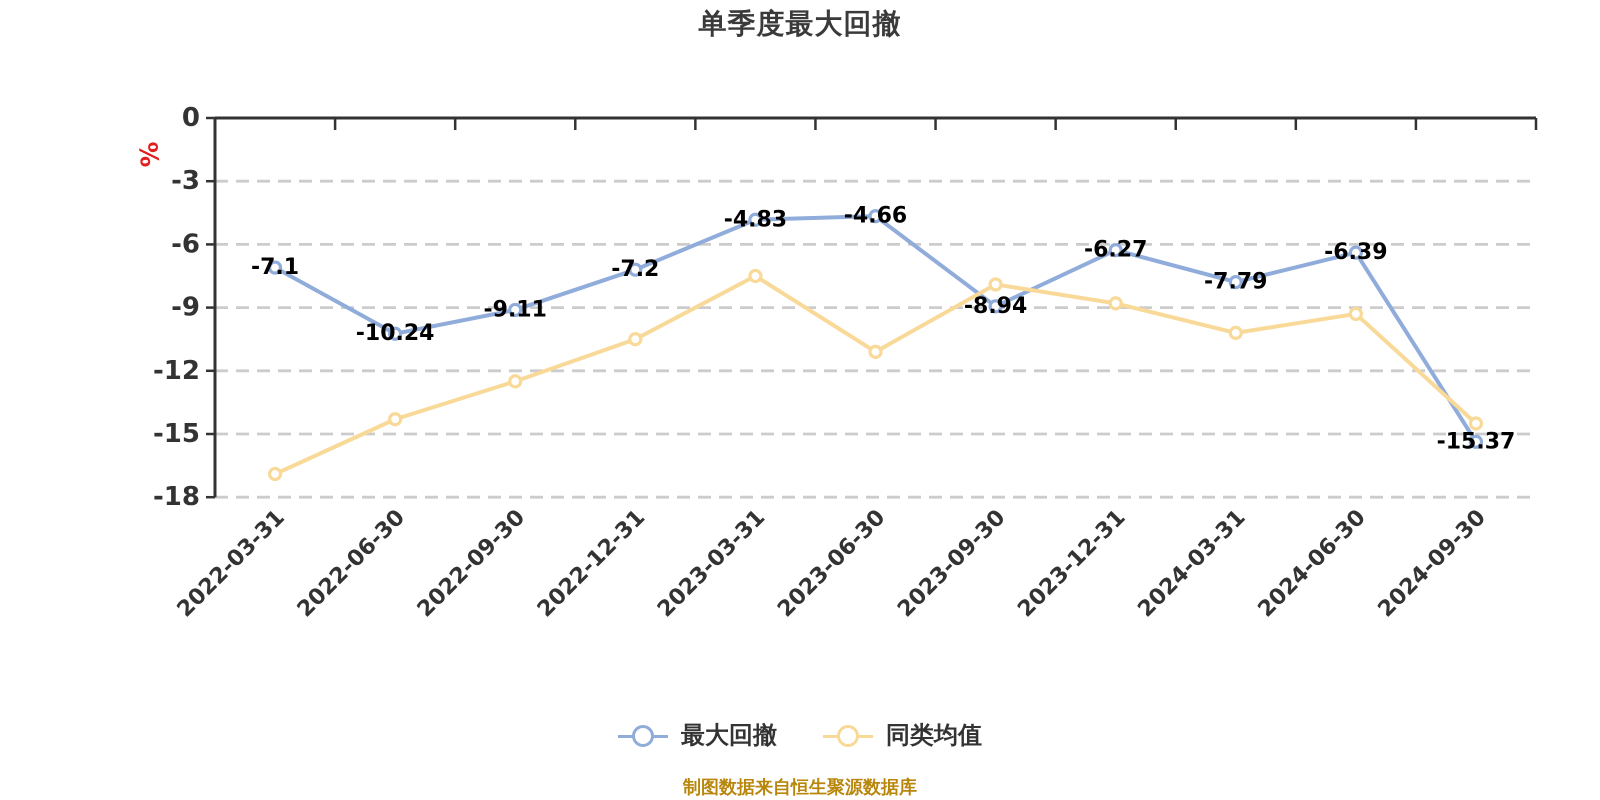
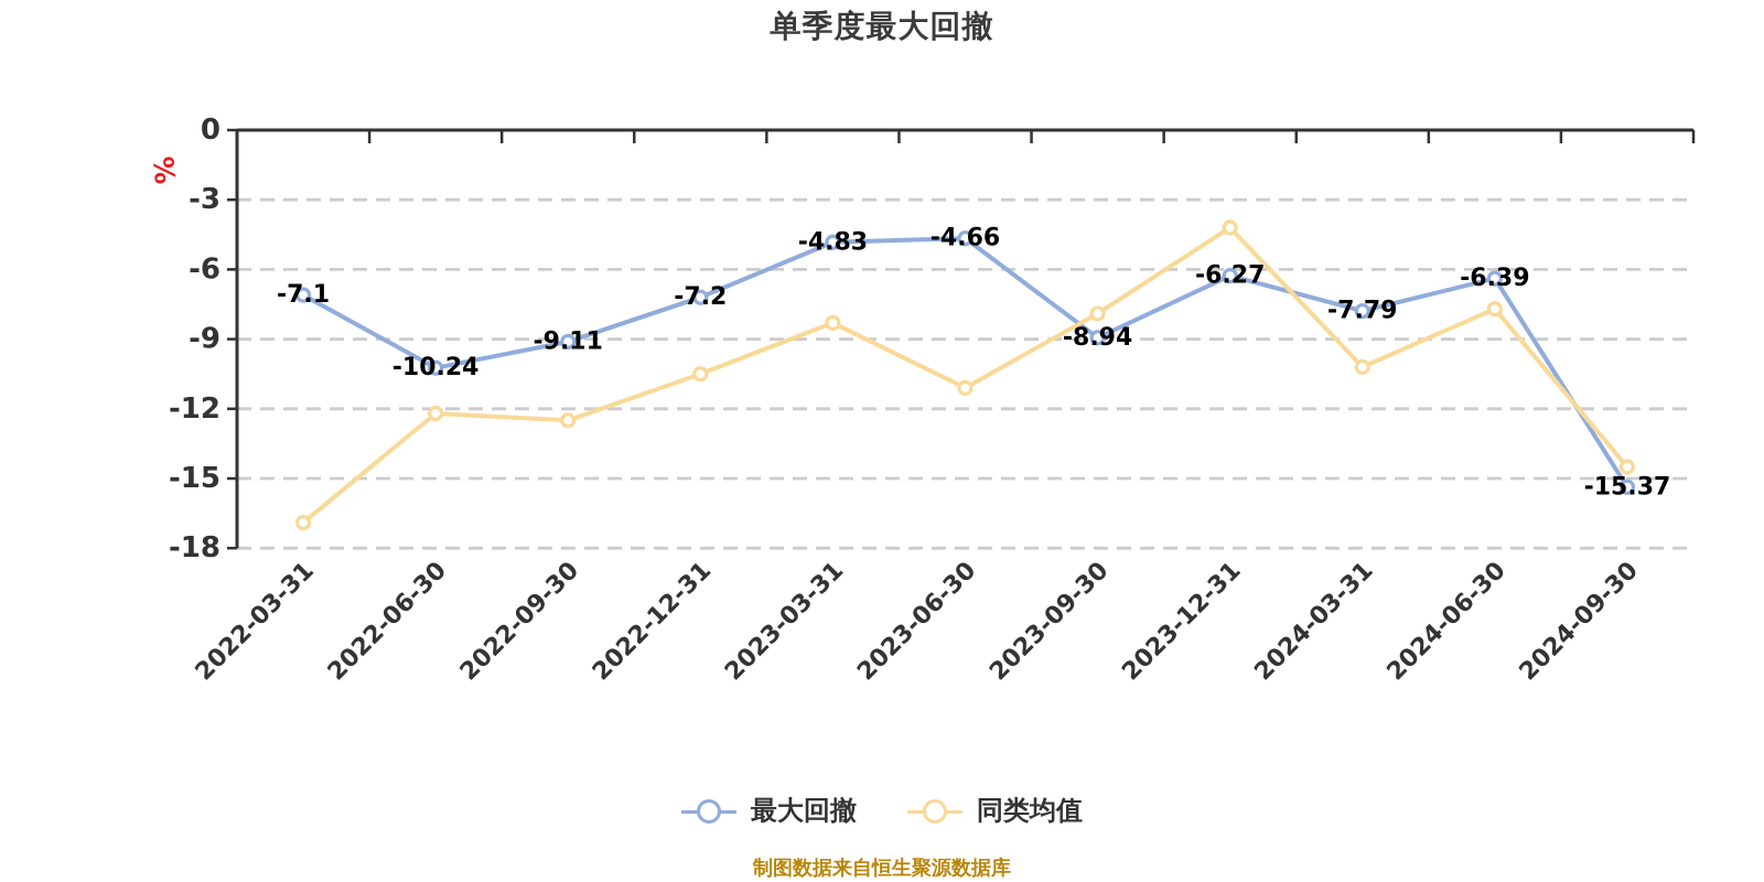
同类均值/2022-06-30: -14.3 -> -12.2
同类均值/2023-03-31: -7.5 -> -8.3
同类均值/2023-12-31: -8.8 -> -4.2
同类均值/2024-06-30: -9.3 -> -7.7
